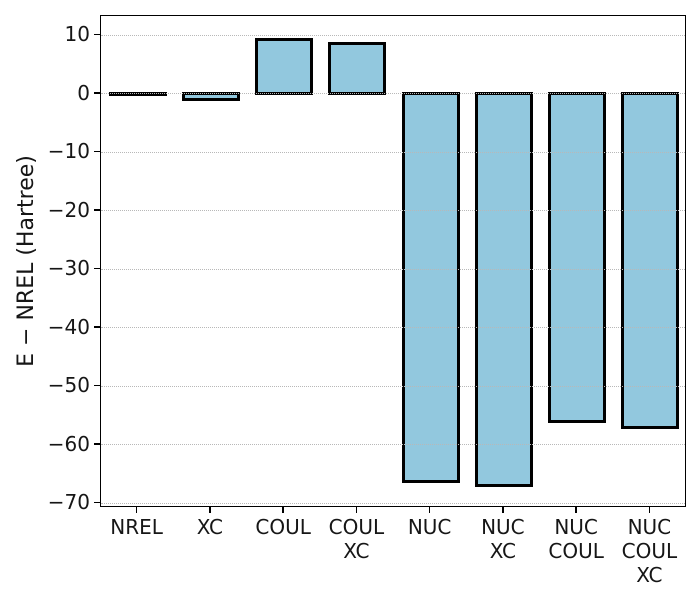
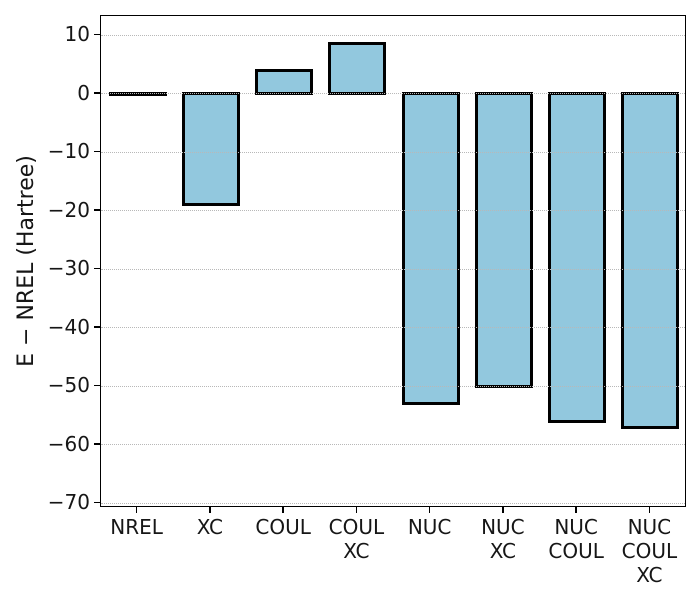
XC: -1 -> -19
COUL: 9 -> 4
NUC: -66 -> -53
NUC XC: -67 -> -50
